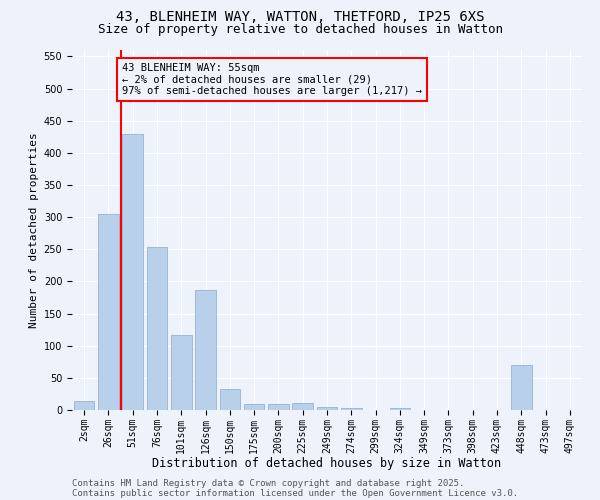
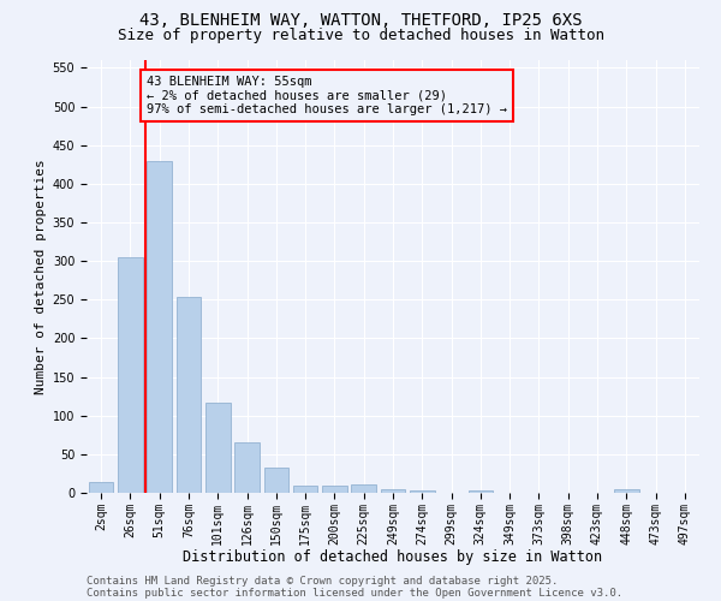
126sqm: 186 -> 65
448sqm: 70 -> 4
